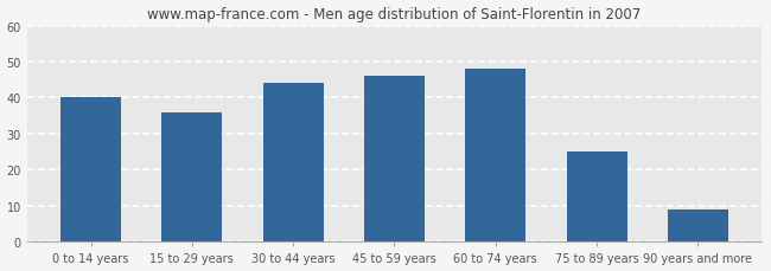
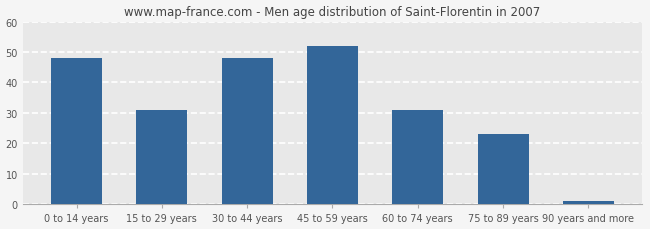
0 to 14 years: 40 -> 48
15 to 29 years: 36 -> 31
30 to 44 years: 44 -> 48
45 to 59 years: 46 -> 52
60 to 74 years: 48 -> 31
75 to 89 years: 25 -> 23
90 years and more: 9 -> 1
